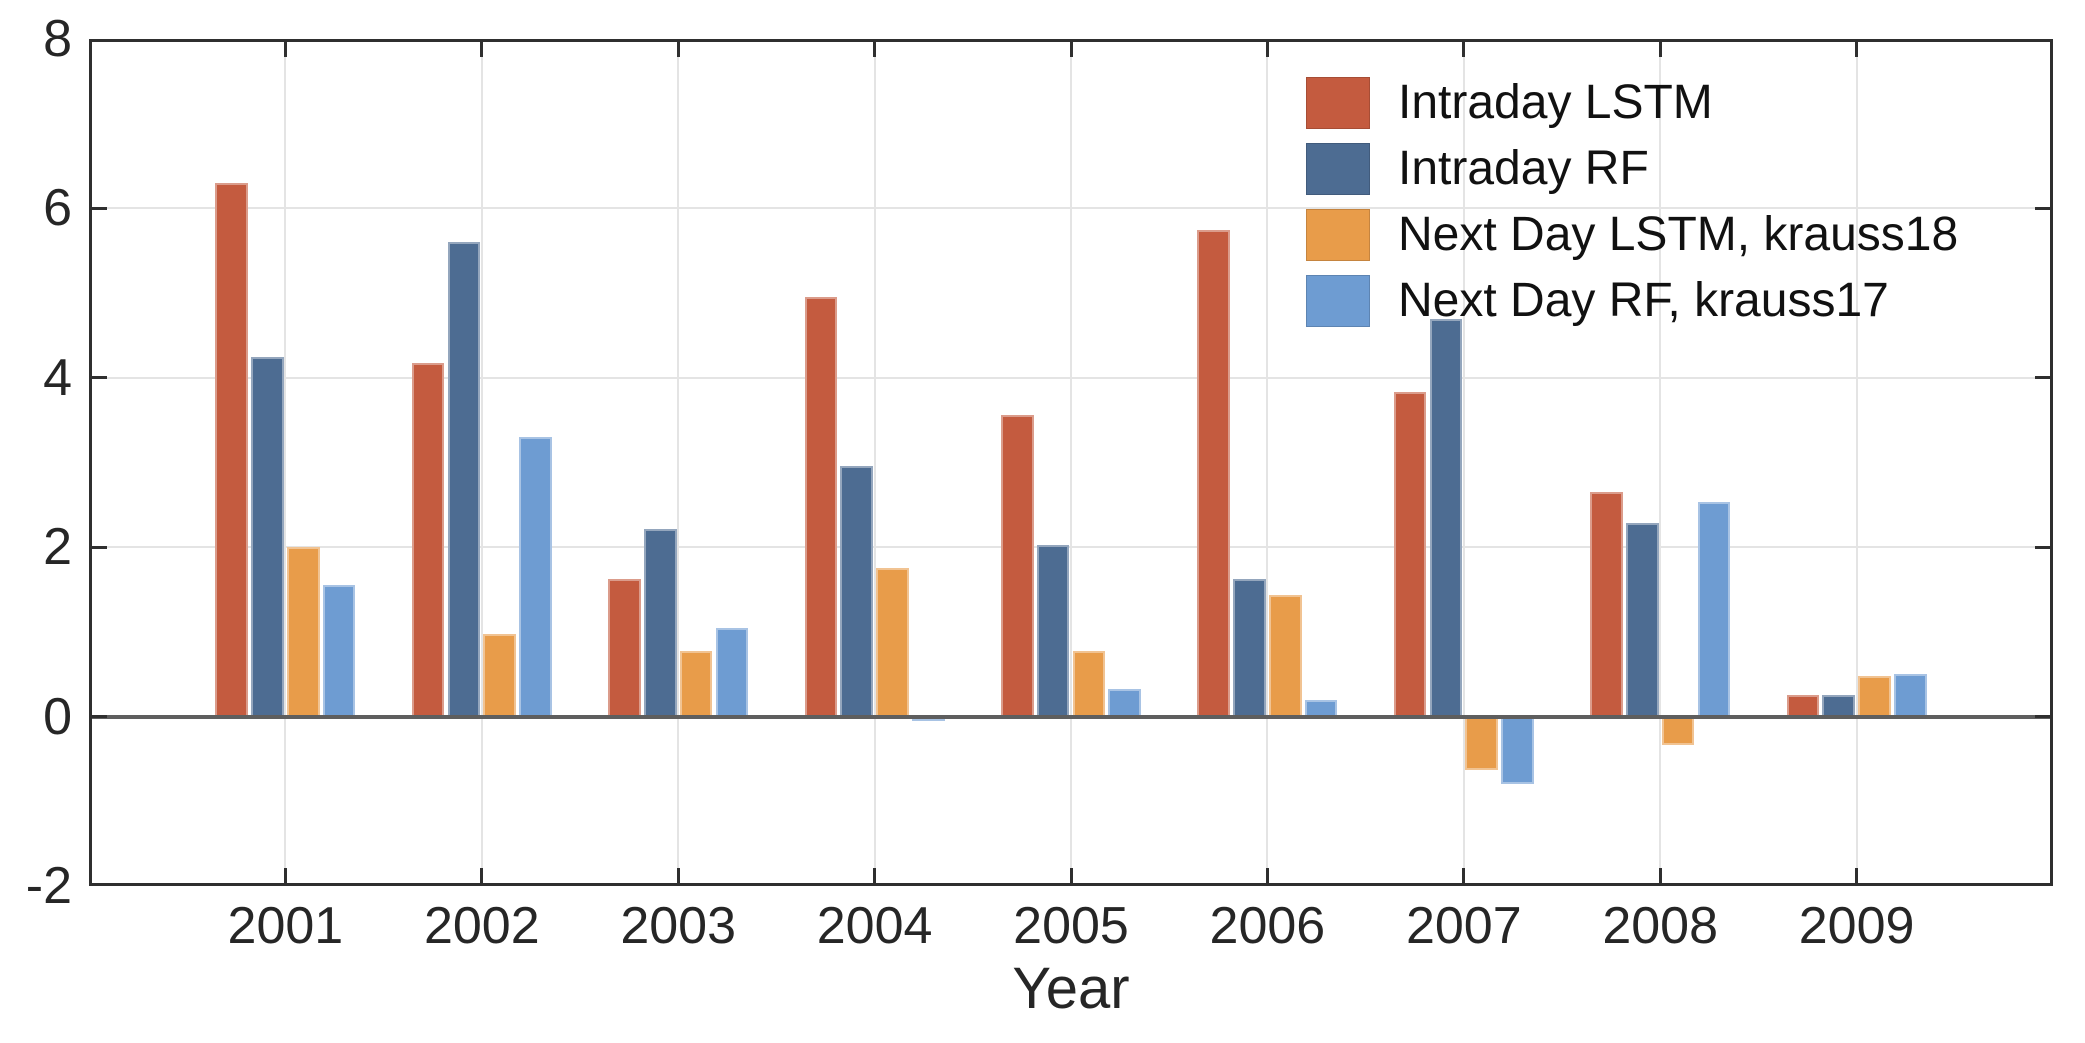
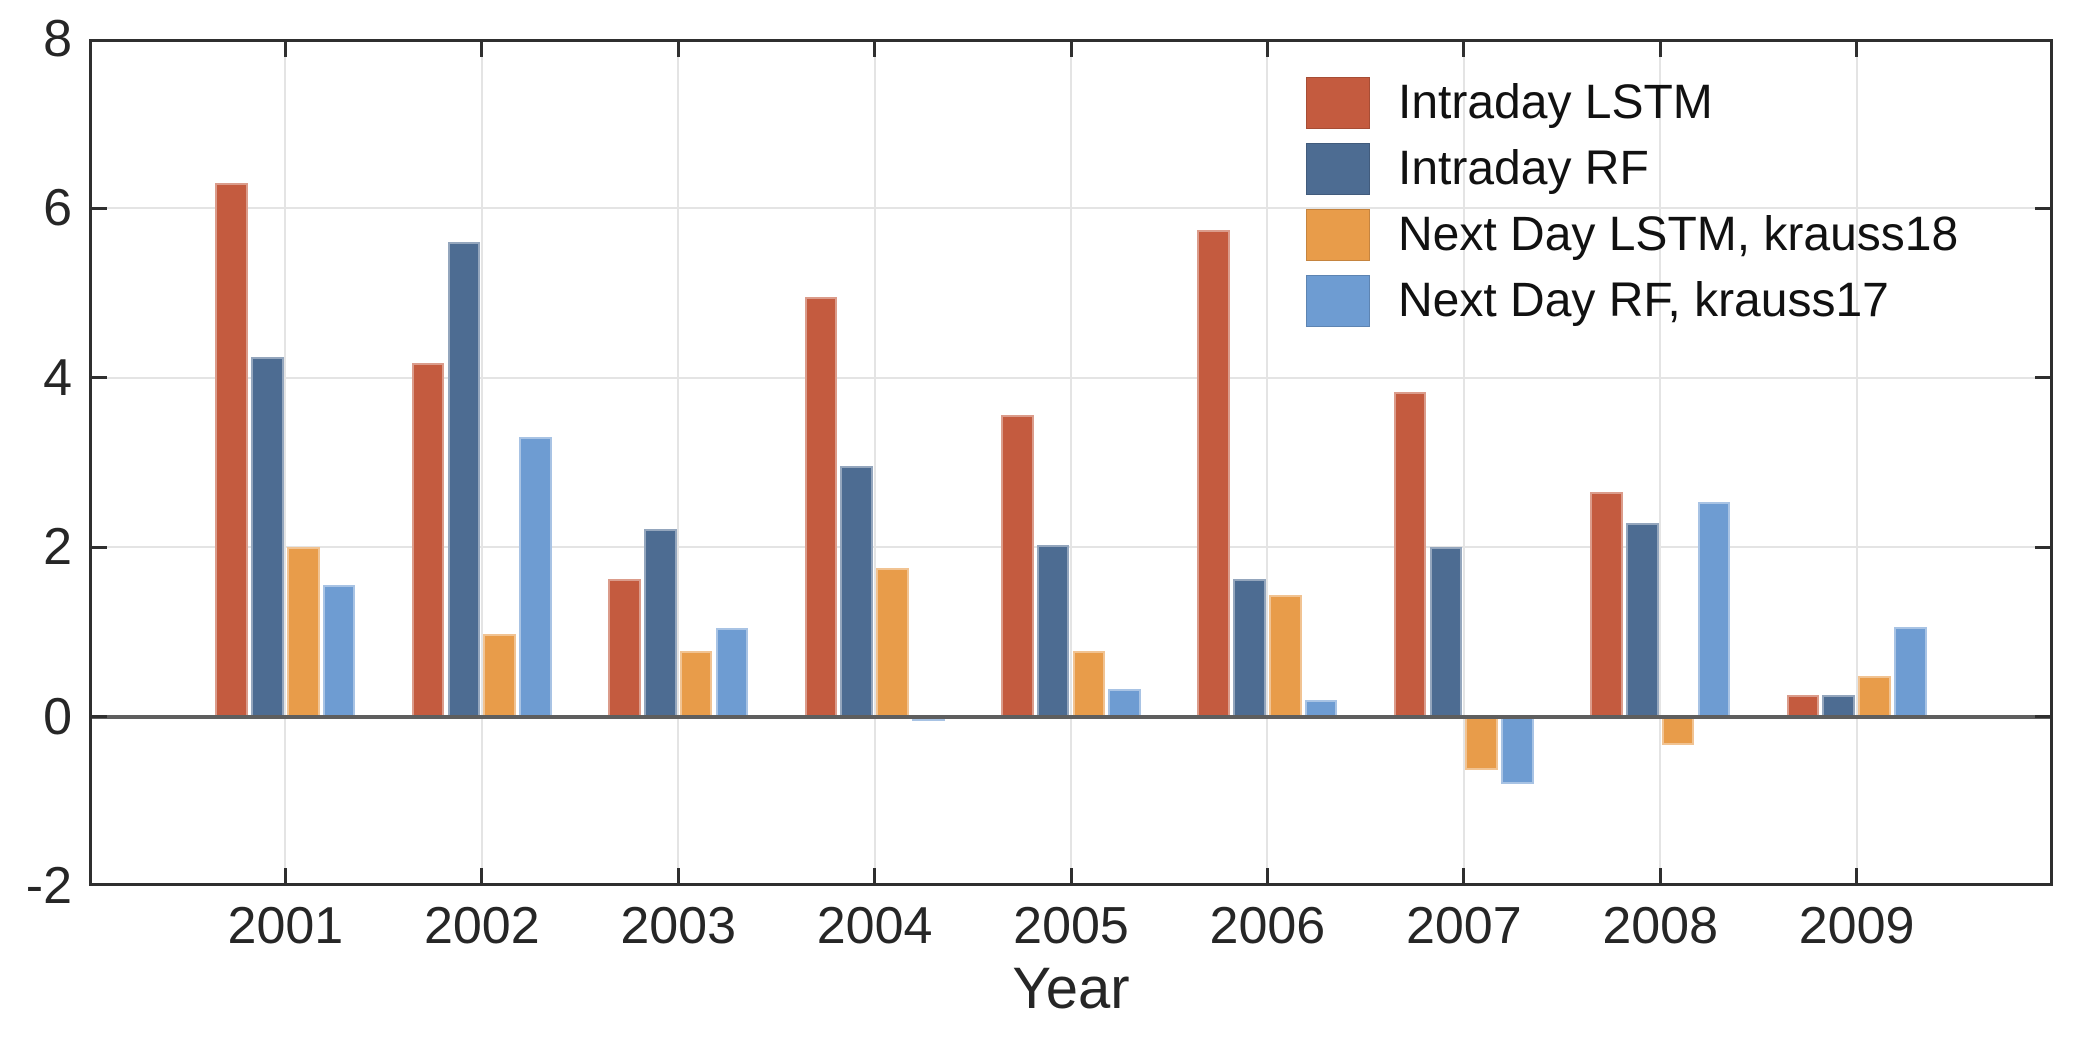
Intraday RF/2007: 4.7 -> 2.0
Next Day RF, krauss17/2009: 0.5 -> 1.1
